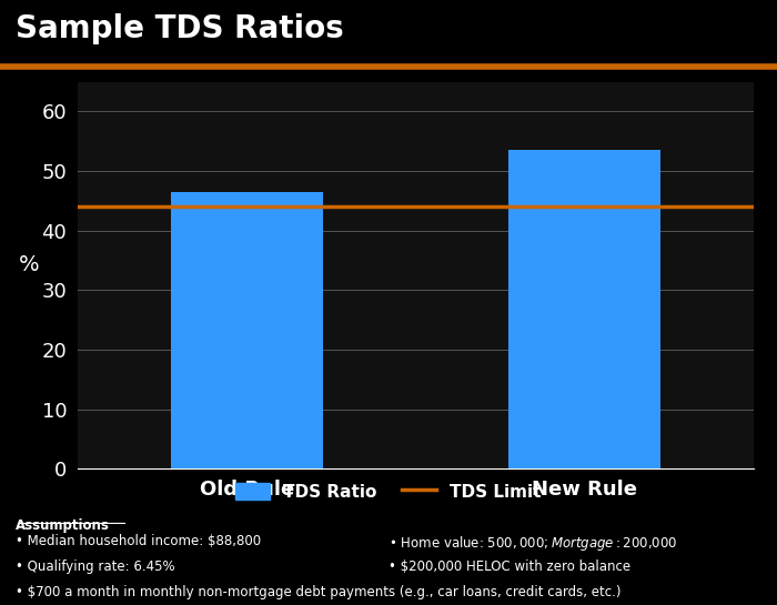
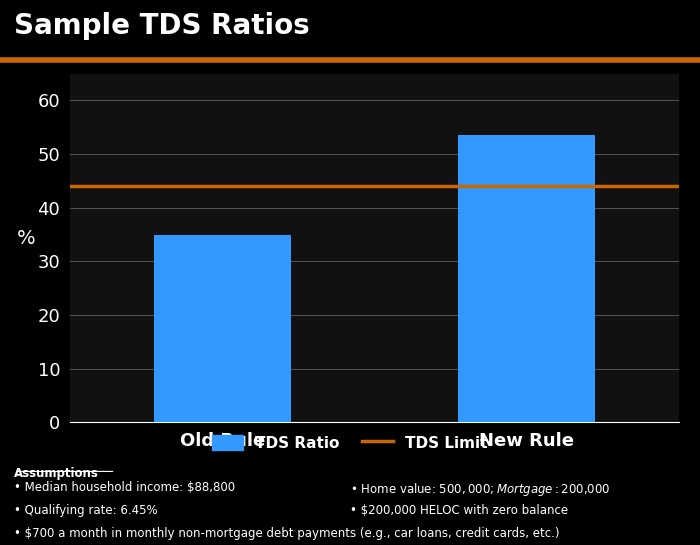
Old Rule: 46.4 -> 35.0
